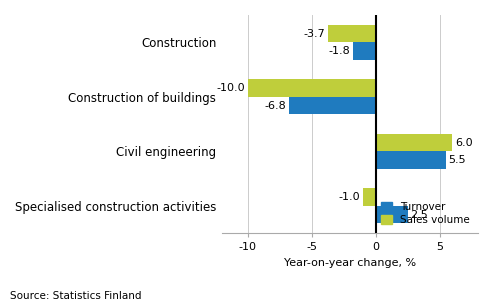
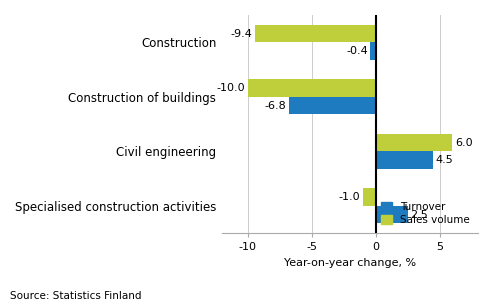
Sales volume/Construction: -3.7 -> -9.4
Turnover/Construction: -1.8 -> -0.4
Turnover/Civil engineering: 5.5 -> 4.5
